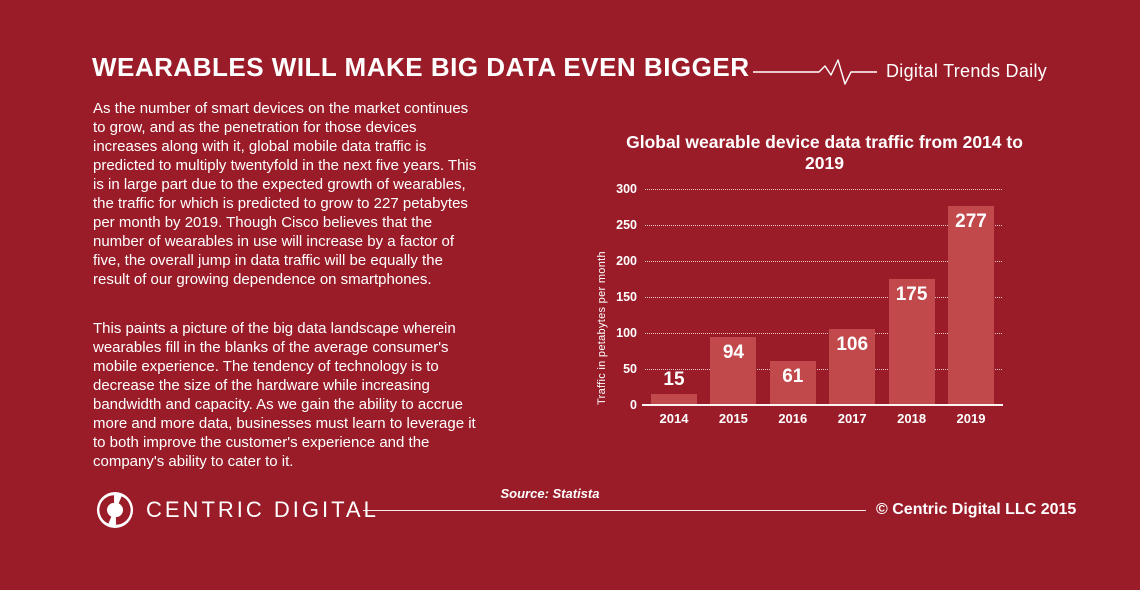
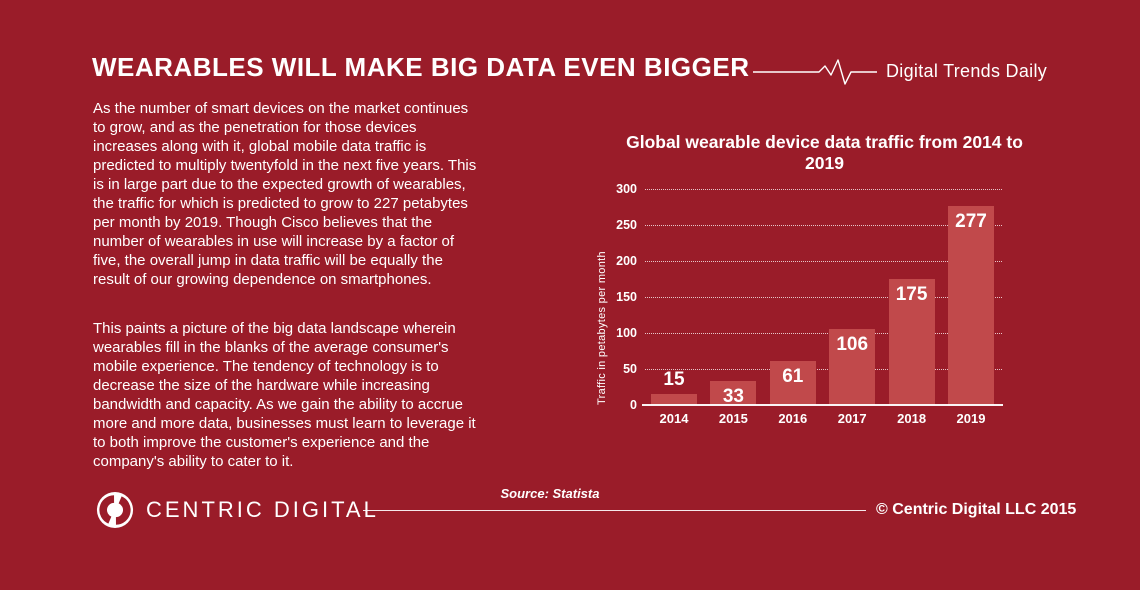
2015: 94 -> 33
